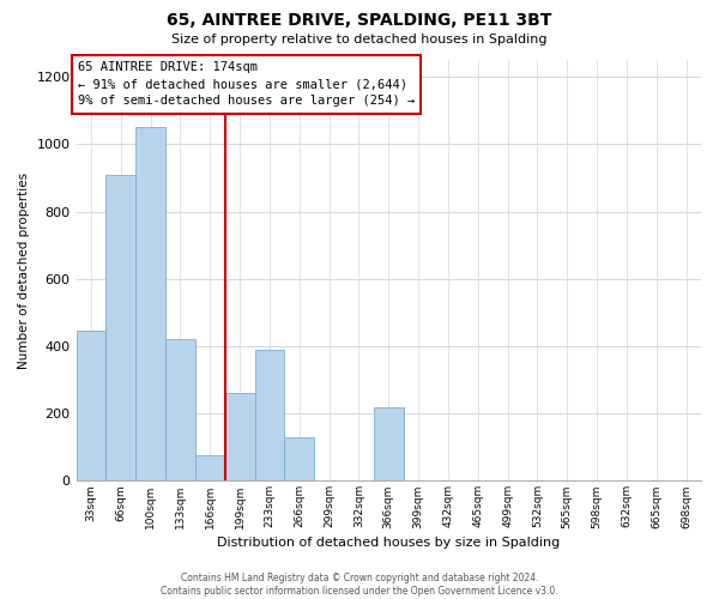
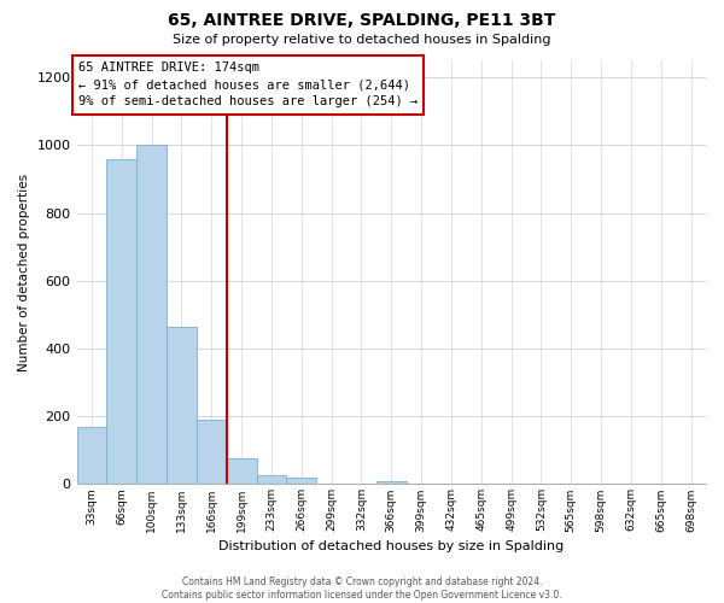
33sqm: 445 -> 170
66sqm: 910 -> 960
100sqm: 1050 -> 1000
133sqm: 420 -> 465
166sqm: 75 -> 190
199sqm: 260 -> 75
233sqm: 390 -> 25
266sqm: 130 -> 20
366sqm: 220 -> 10
